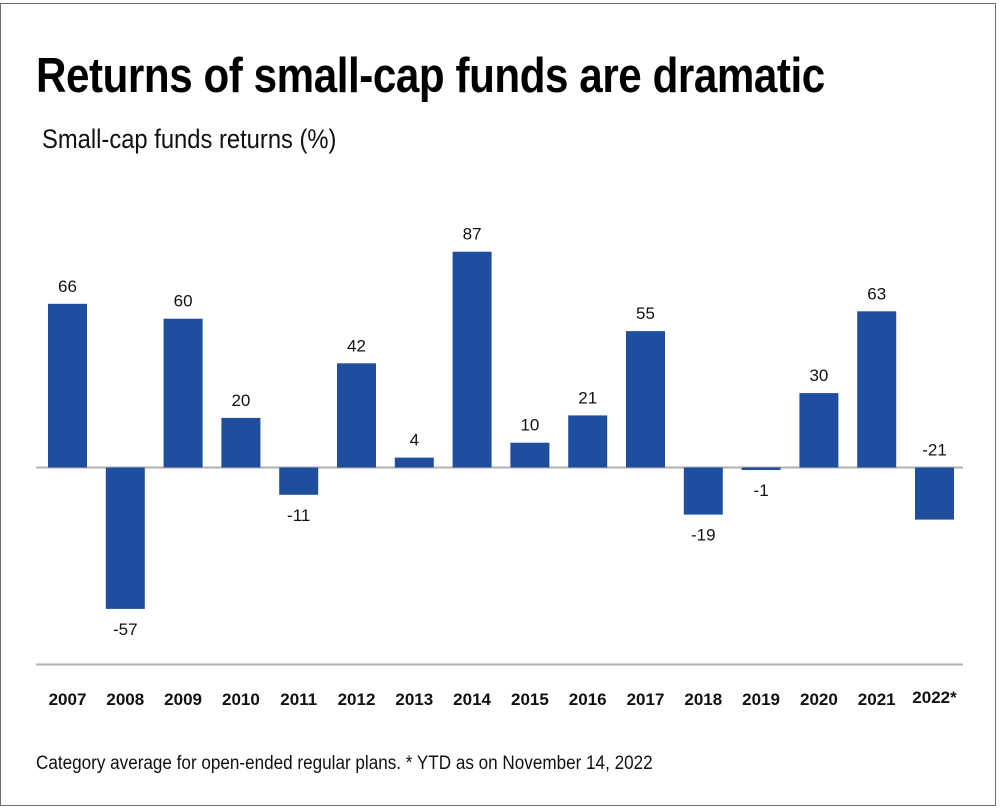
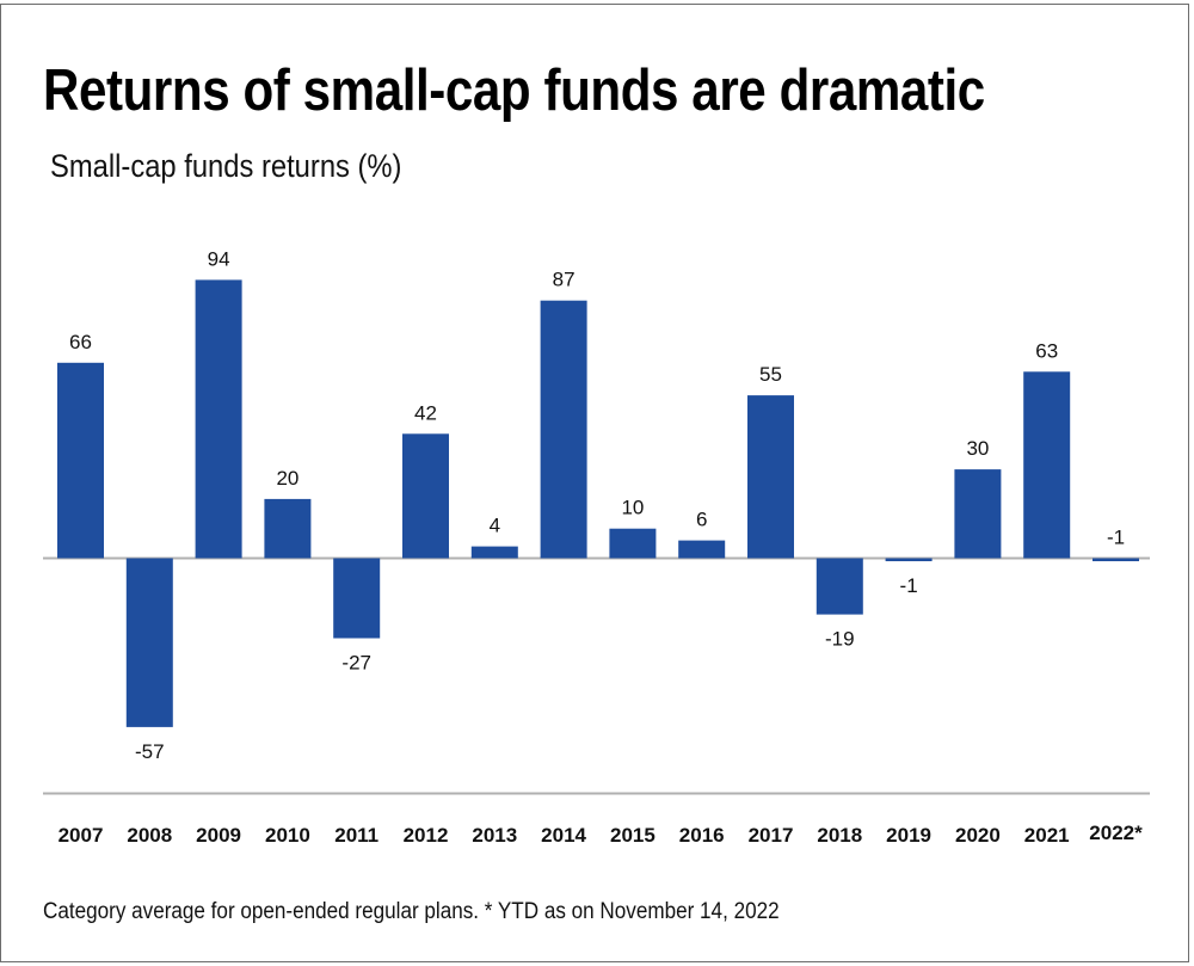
2009: 60 -> 94
2011: -11 -> -27
2016: 21 -> 6
2022*: -21 -> -1
